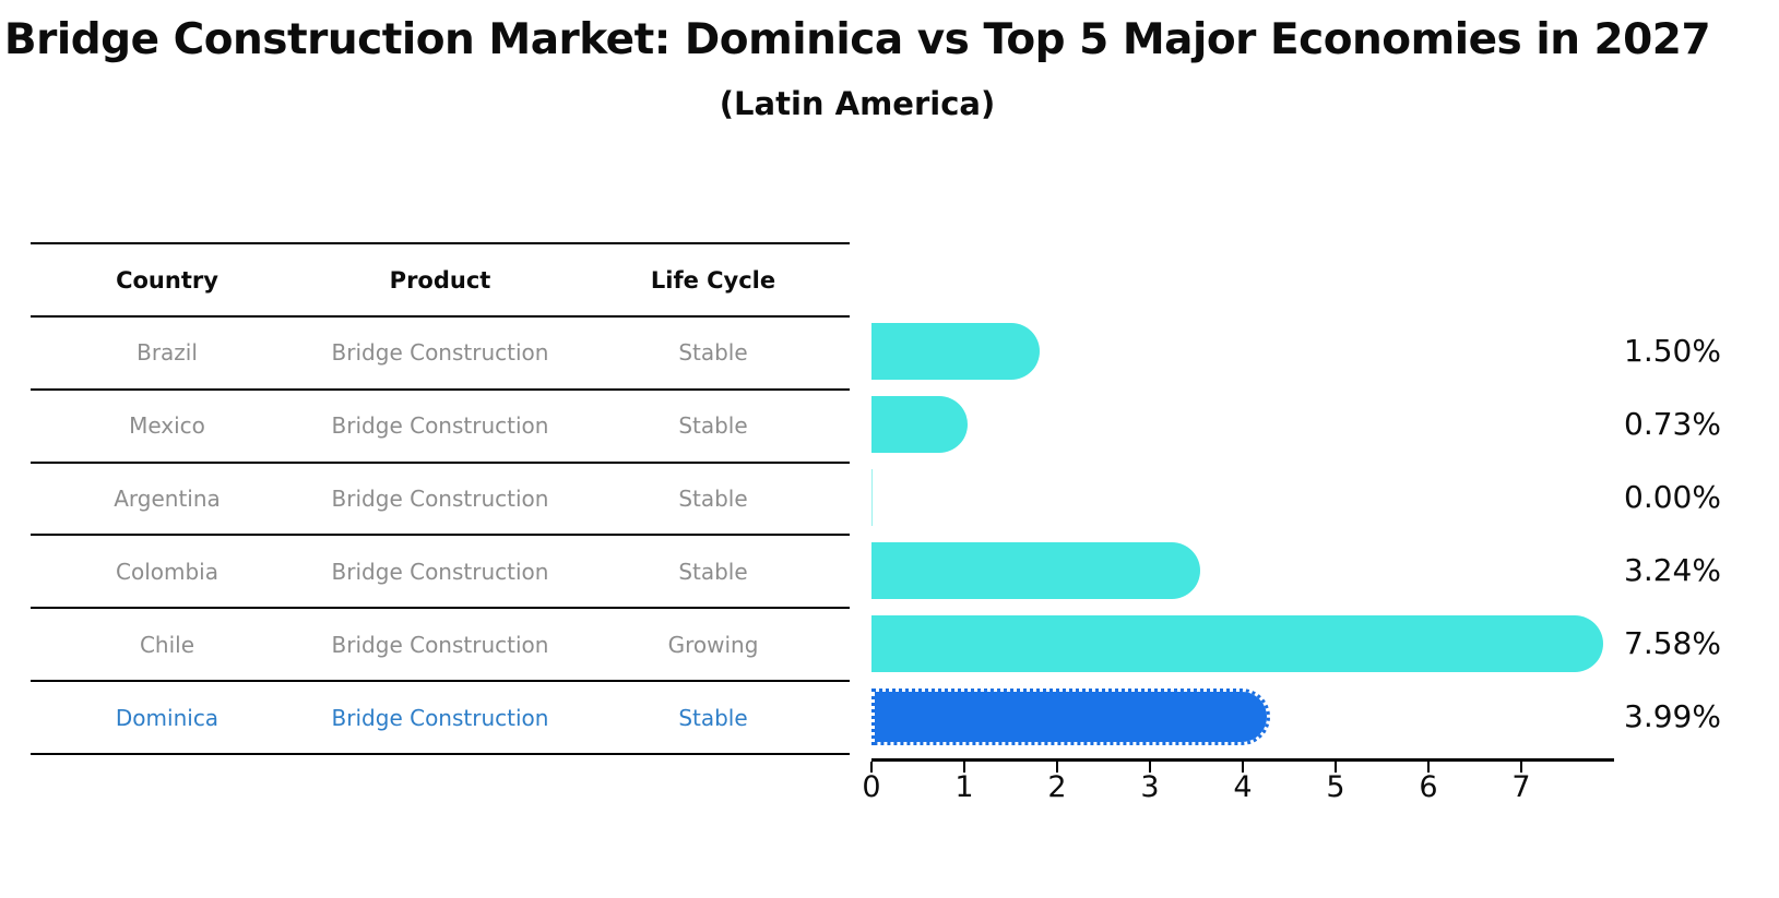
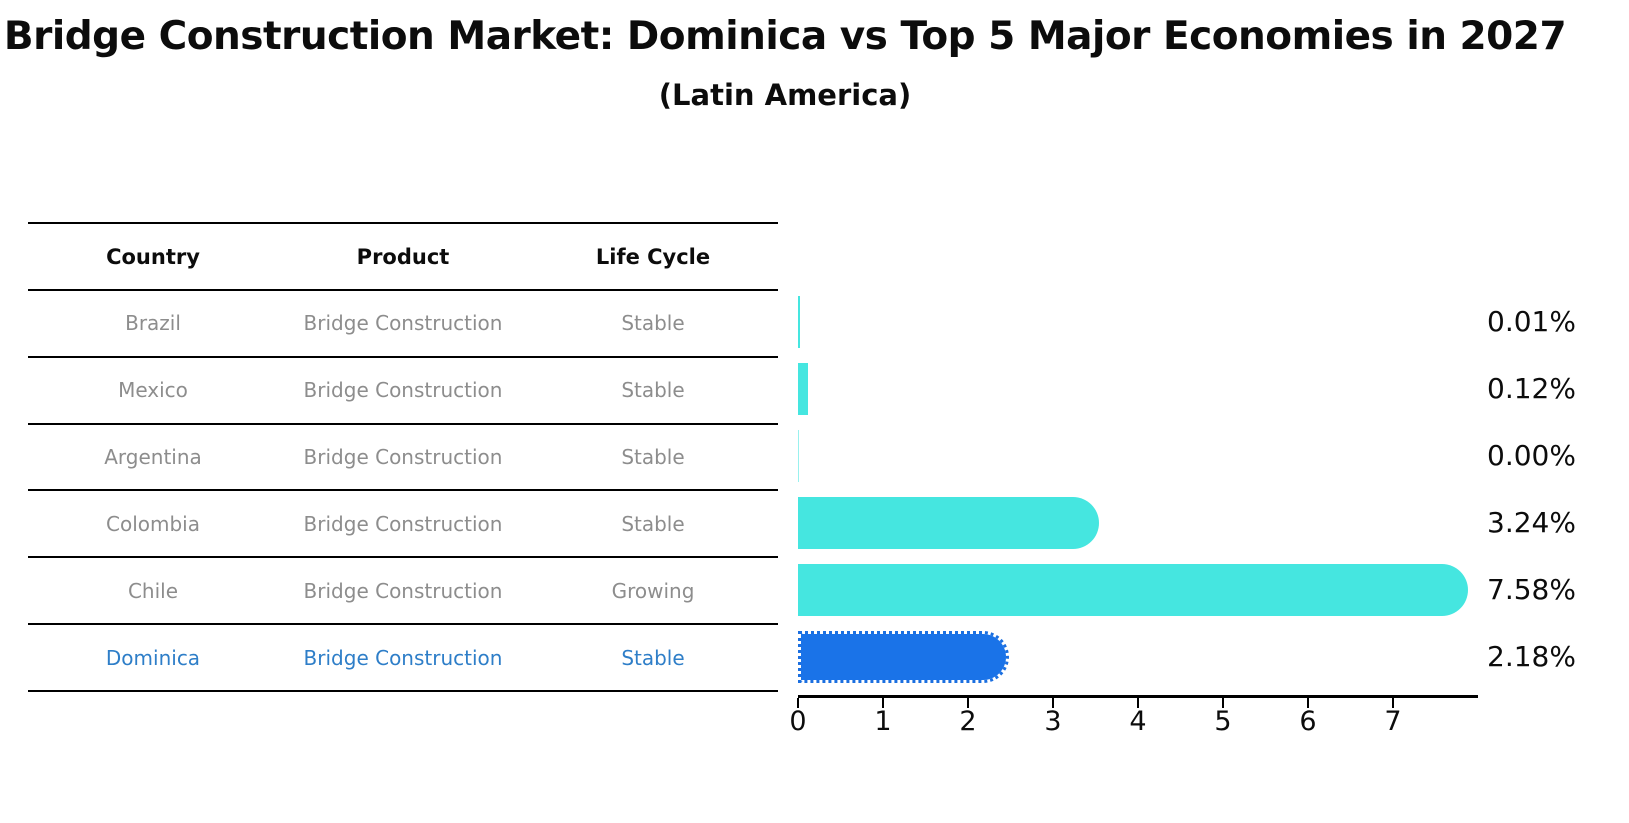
Brazil: 1.50% -> 0.01%
Mexico: 0.73% -> 0.12%
Dominica: 3.99% -> 2.18%
